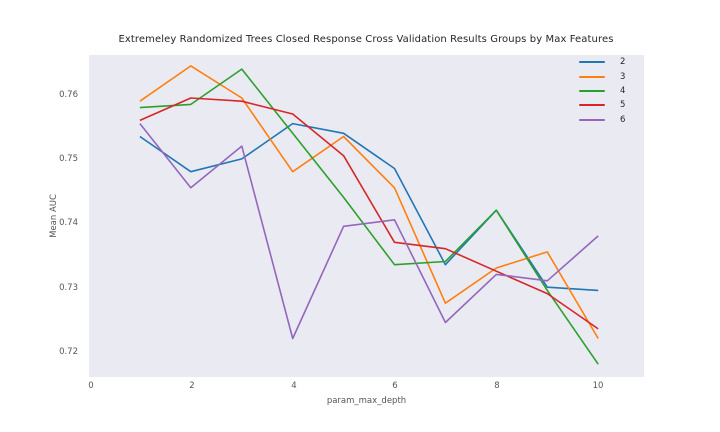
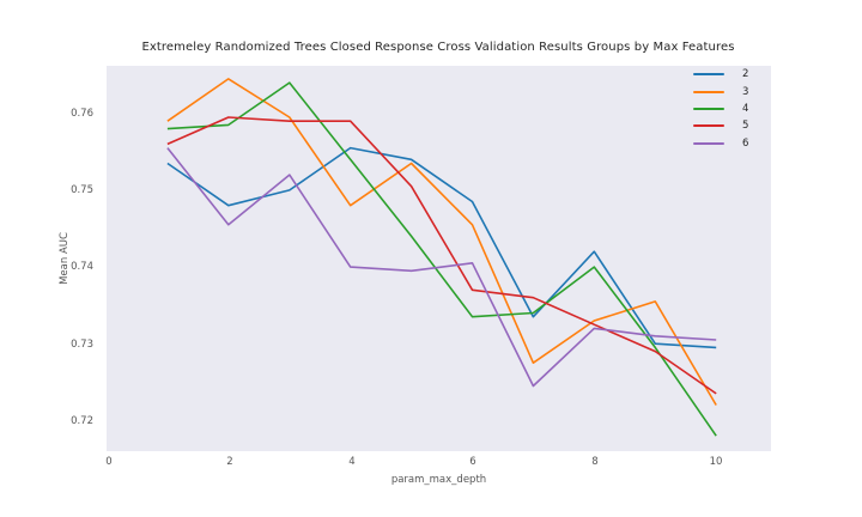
5/4: 0.757 -> 0.759
6/4: 0.722 -> 0.740
4/8: 0.742 -> 0.740
6/10: 0.738 -> 0.731
